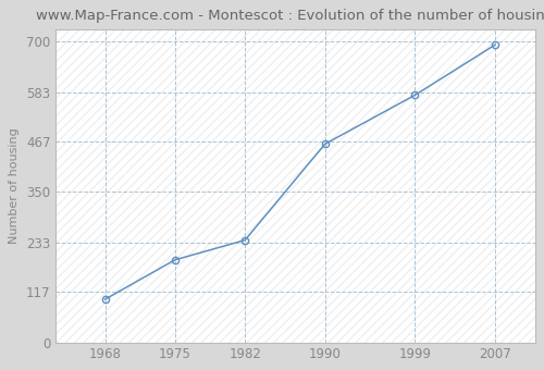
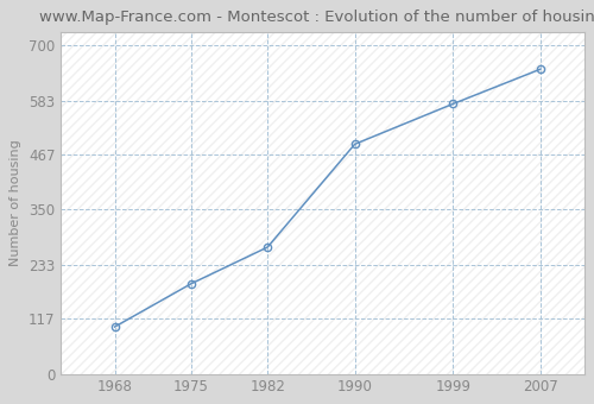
1982: 238 -> 270
1990: 462 -> 490
2007: 693 -> 650
